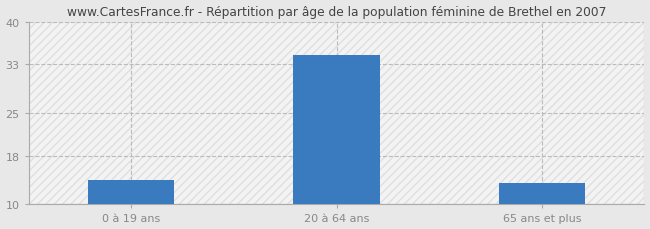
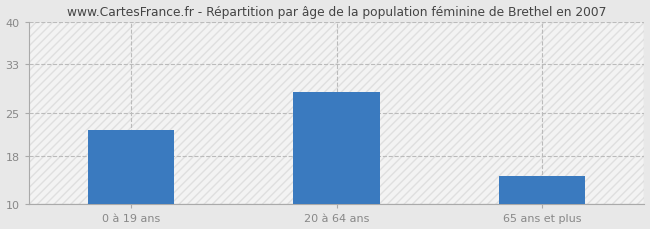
0 à 19 ans: 14.0 -> 22.2
20 à 64 ans: 34.5 -> 28.4
65 ans et plus: 13.5 -> 14.6
